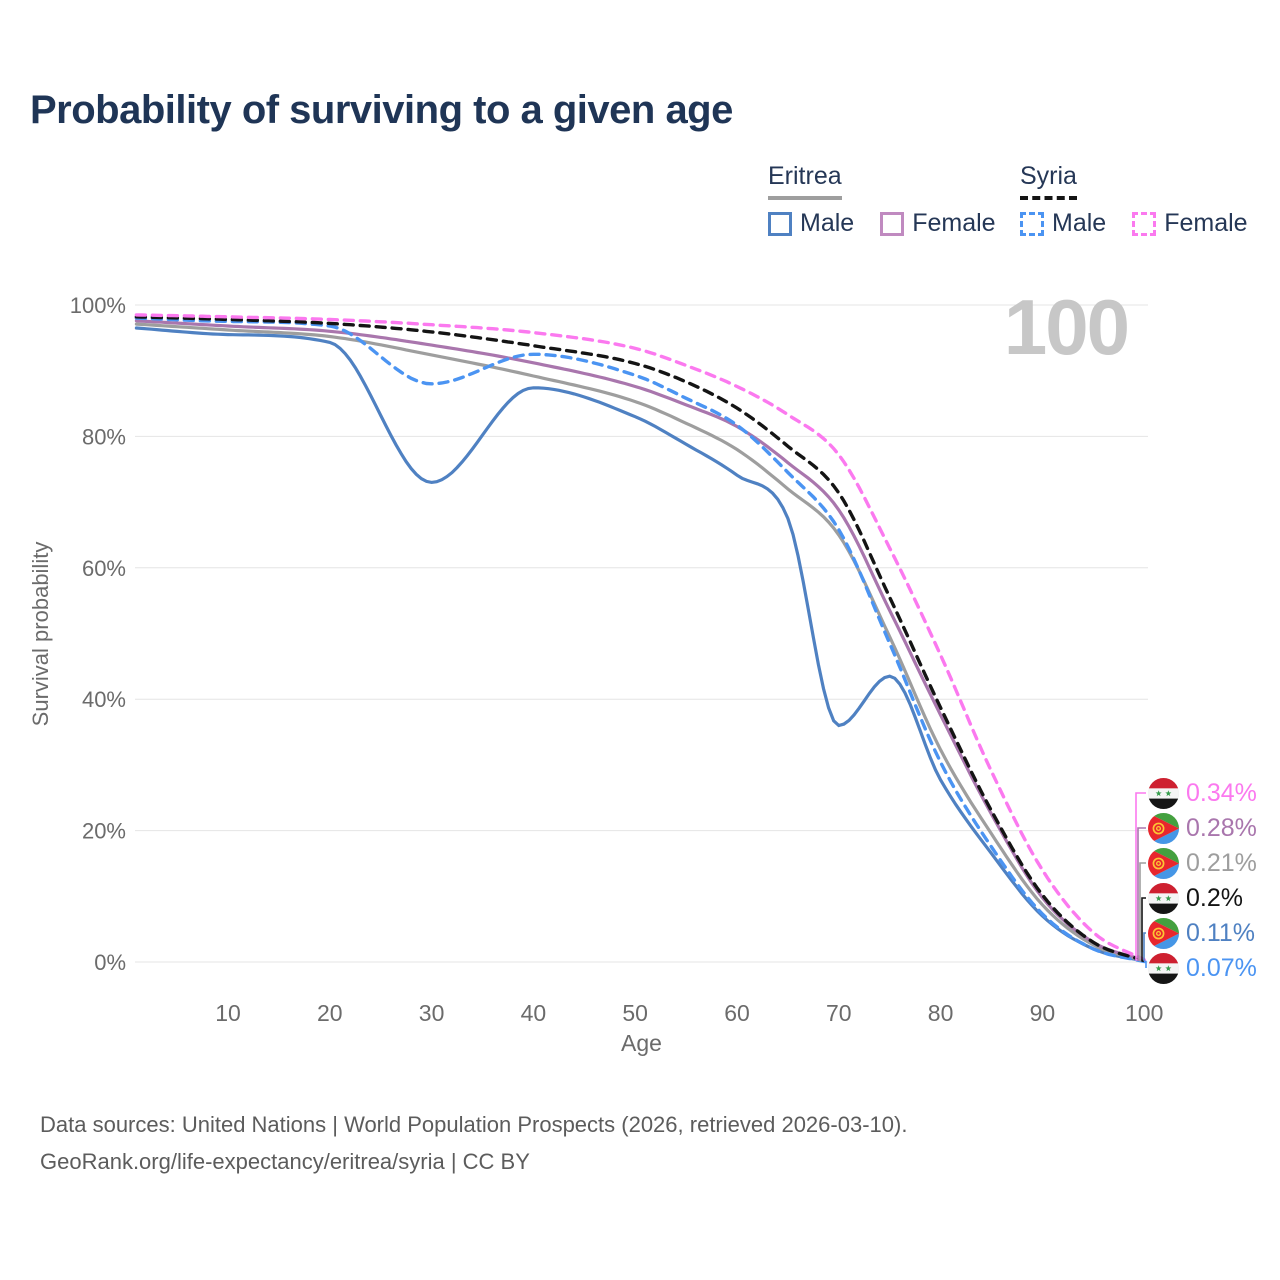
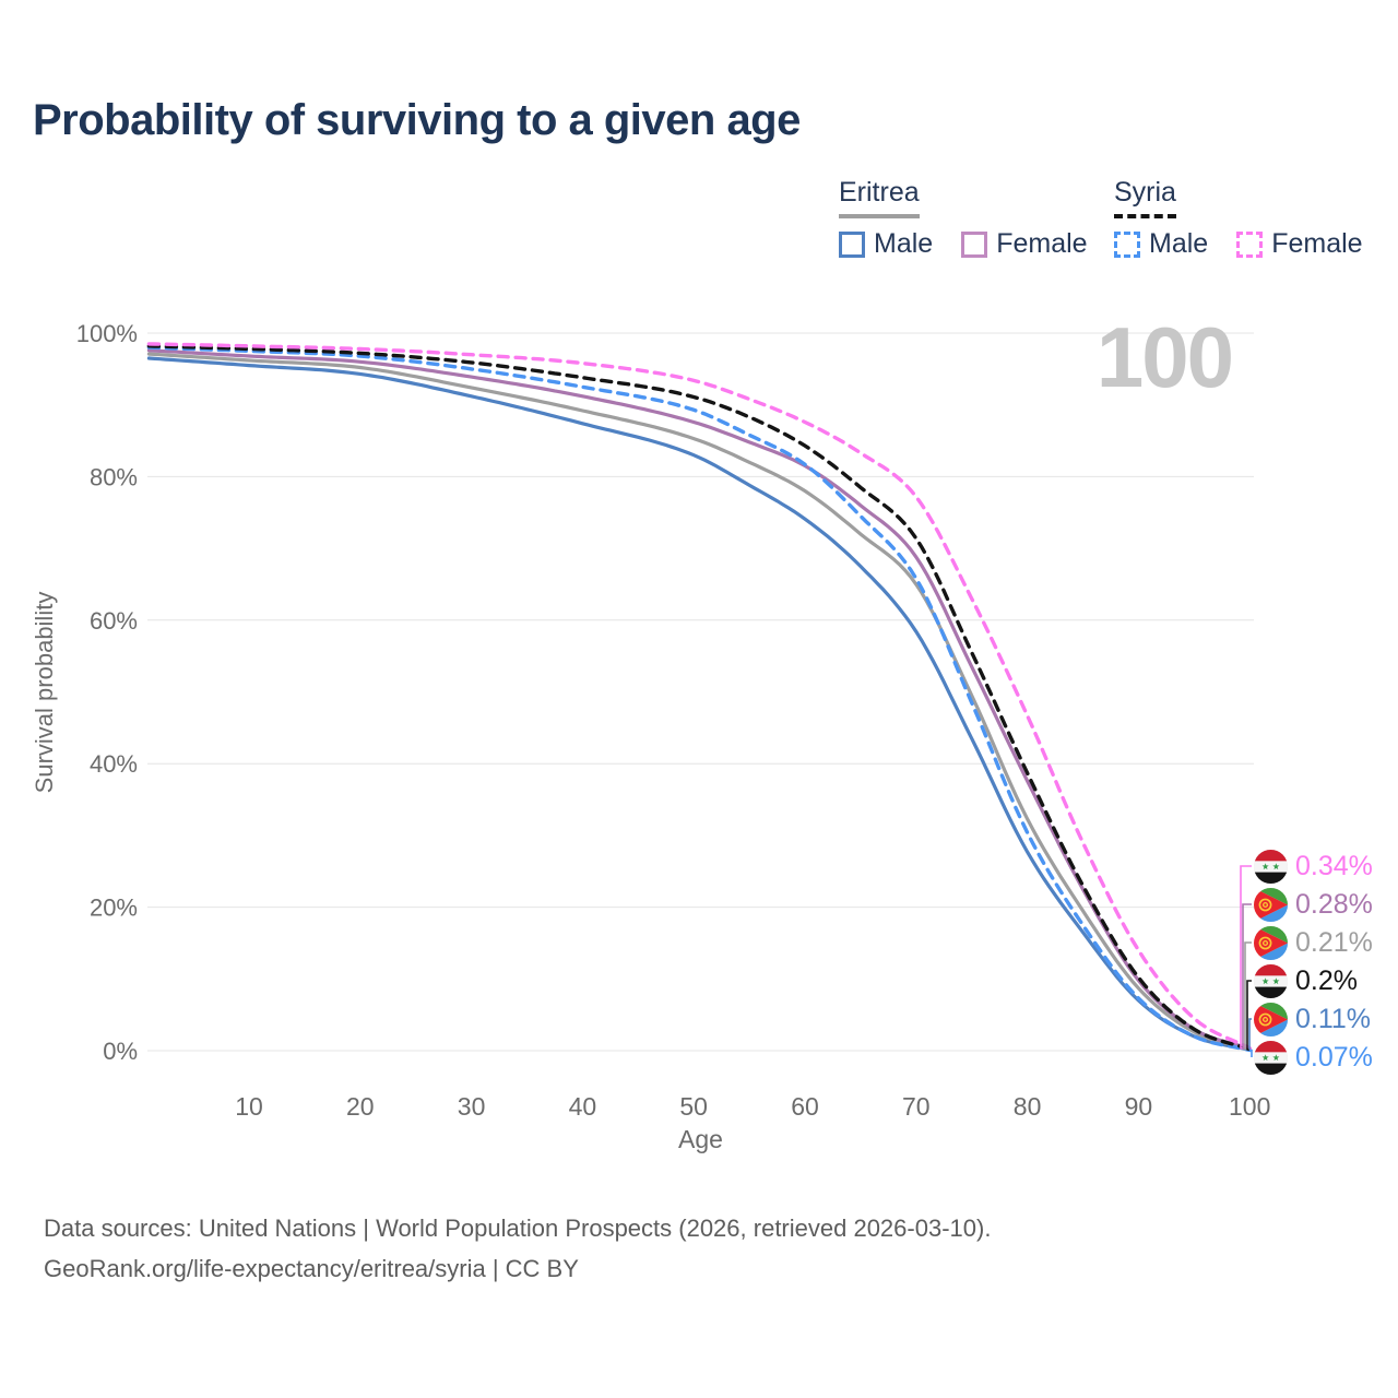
Syria Male/30: 88% -> 95%
Eritrea Male/30: 73% -> 91%
Eritrea Male/70: 36% -> 58%
